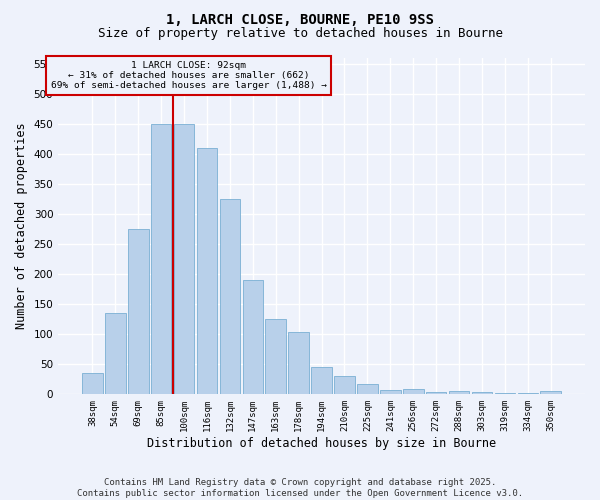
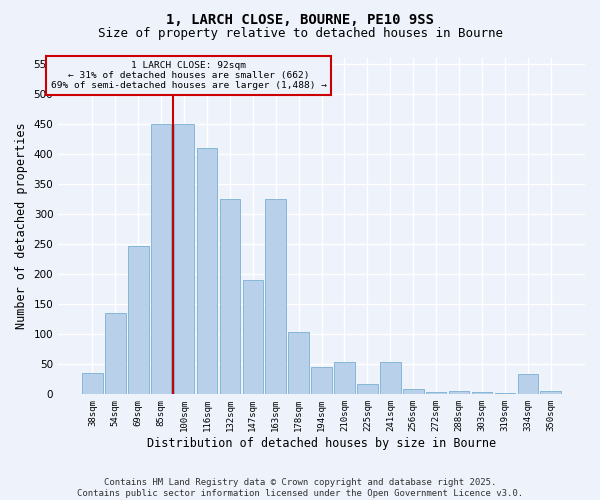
69sqm: 275 -> 246
163sqm: 125 -> 324
210sqm: 30 -> 54
241sqm: 7 -> 54
334sqm: 3 -> 34
